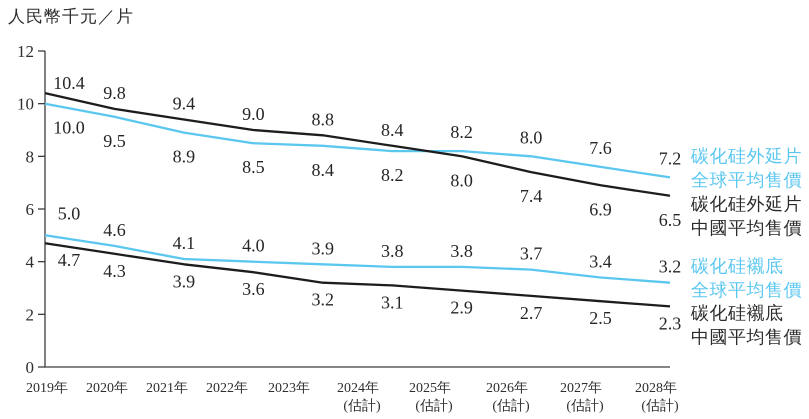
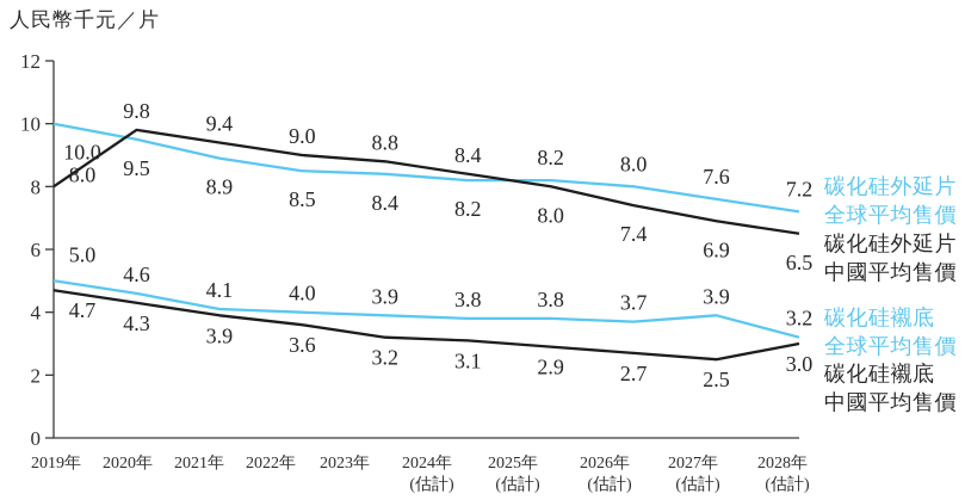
碳化硅外延片中國平均售價/2019年: 10.4 -> 8.0
碳化硅襯底全球平均售價/2027年: 3.4 -> 3.9
碳化硅襯底中國平均售價/2028年: 2.3 -> 3.0
